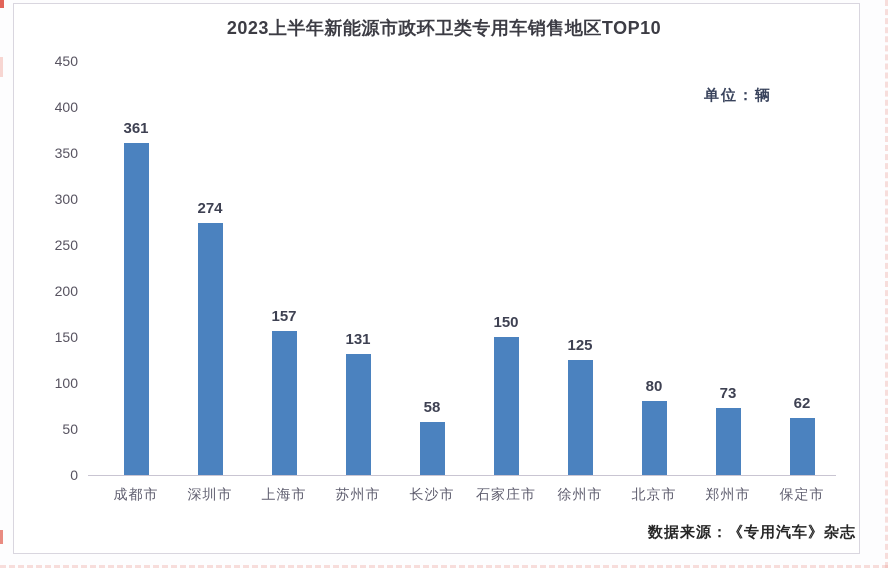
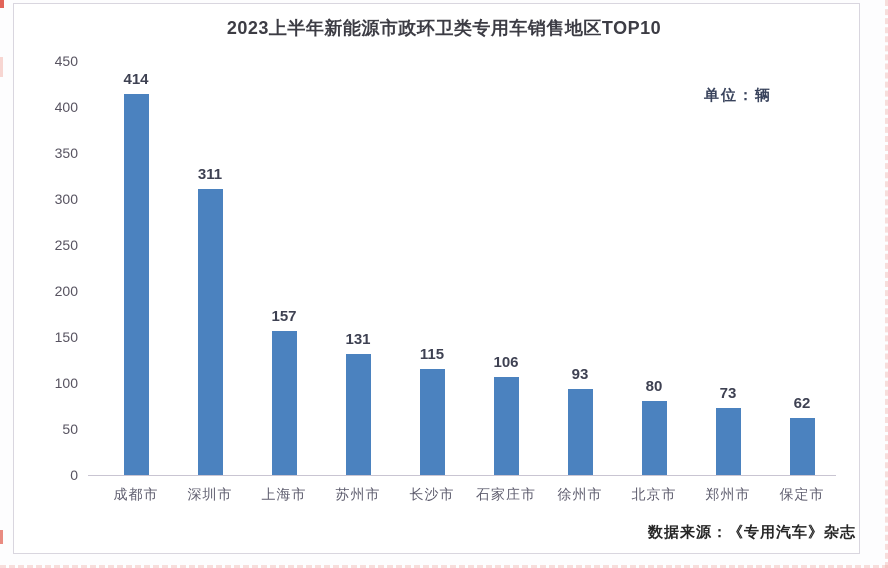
成都市: 361 -> 414
深圳市: 274 -> 311
长沙市: 58 -> 115
石家庄市: 150 -> 106
徐州市: 125 -> 93
